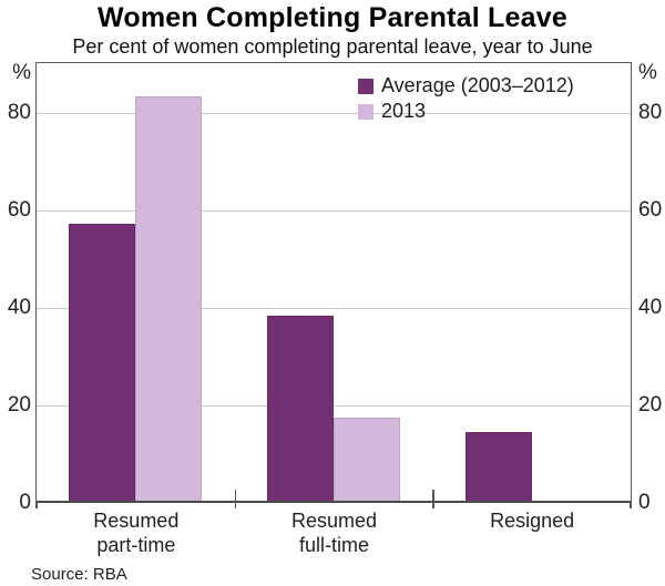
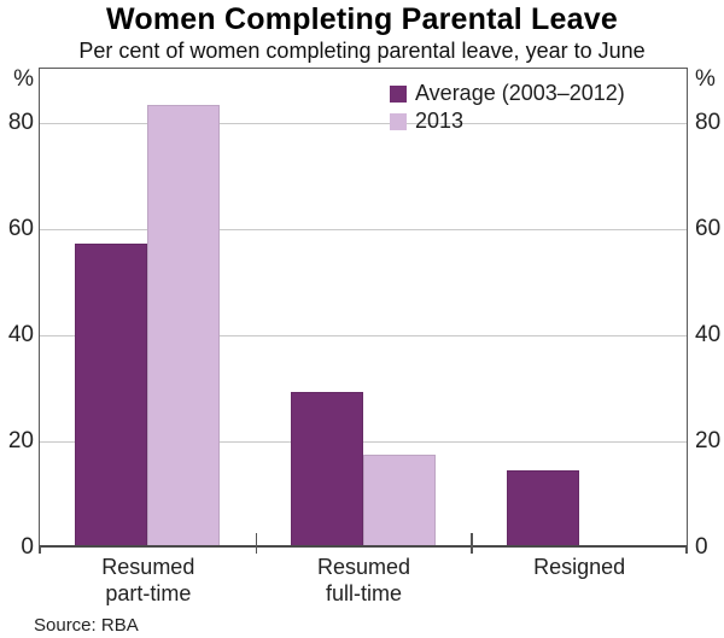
Average (2003–2012)/Resumed full-time: 38 -> 29
